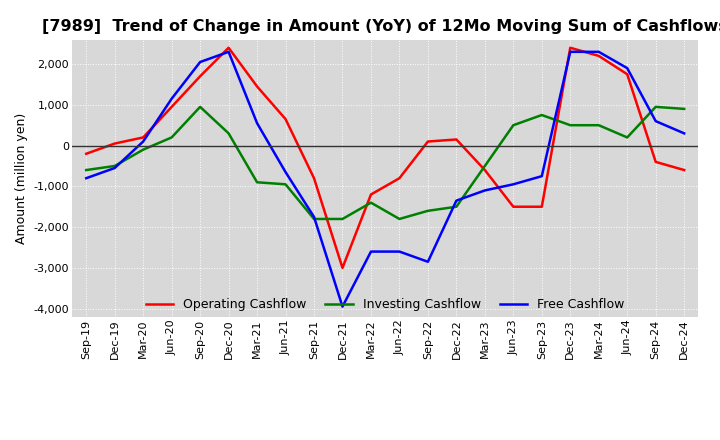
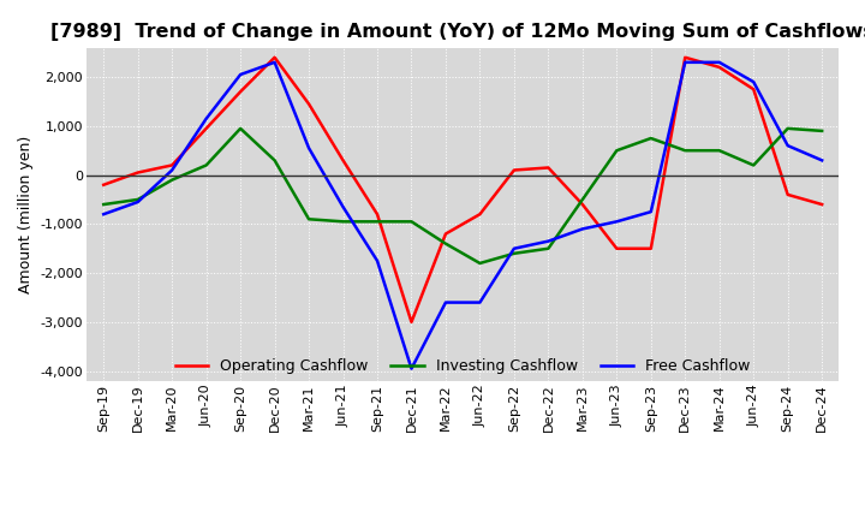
Operating Cashflow/Jun-21: 650 -> 300
Investing Cashflow/Sep-21: -1,800 -> -950
Investing Cashflow/Dec-21: -1,800 -> -950
Free Cashflow/Sep-22: -2,850 -> -1,500
